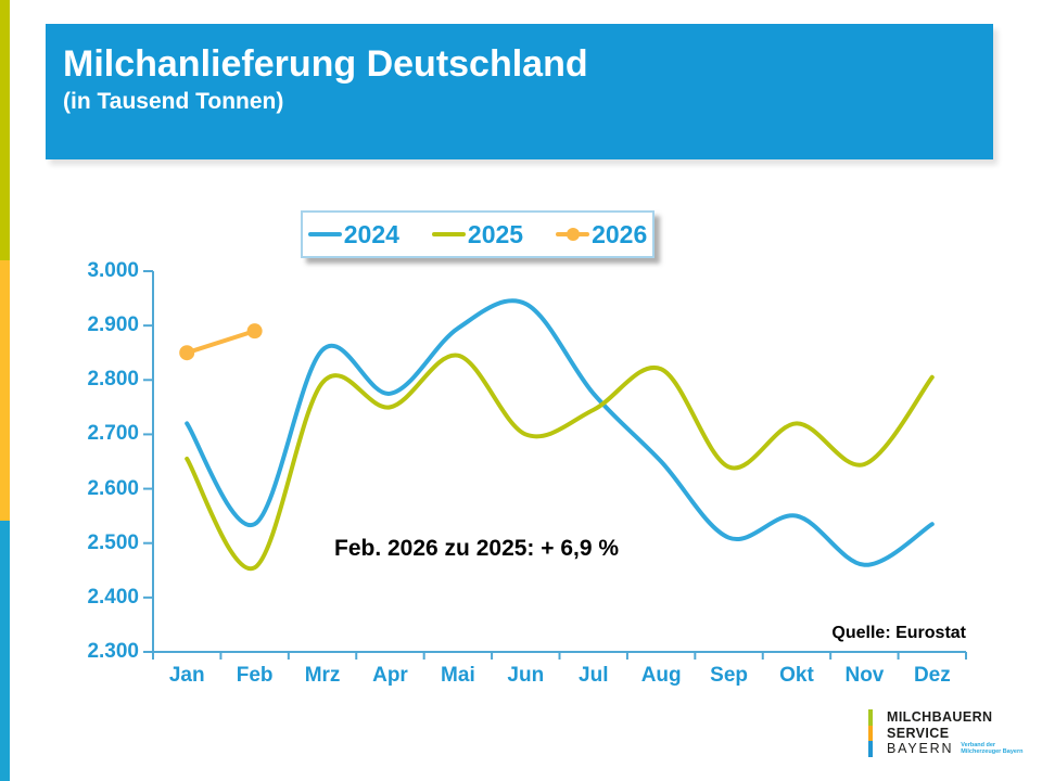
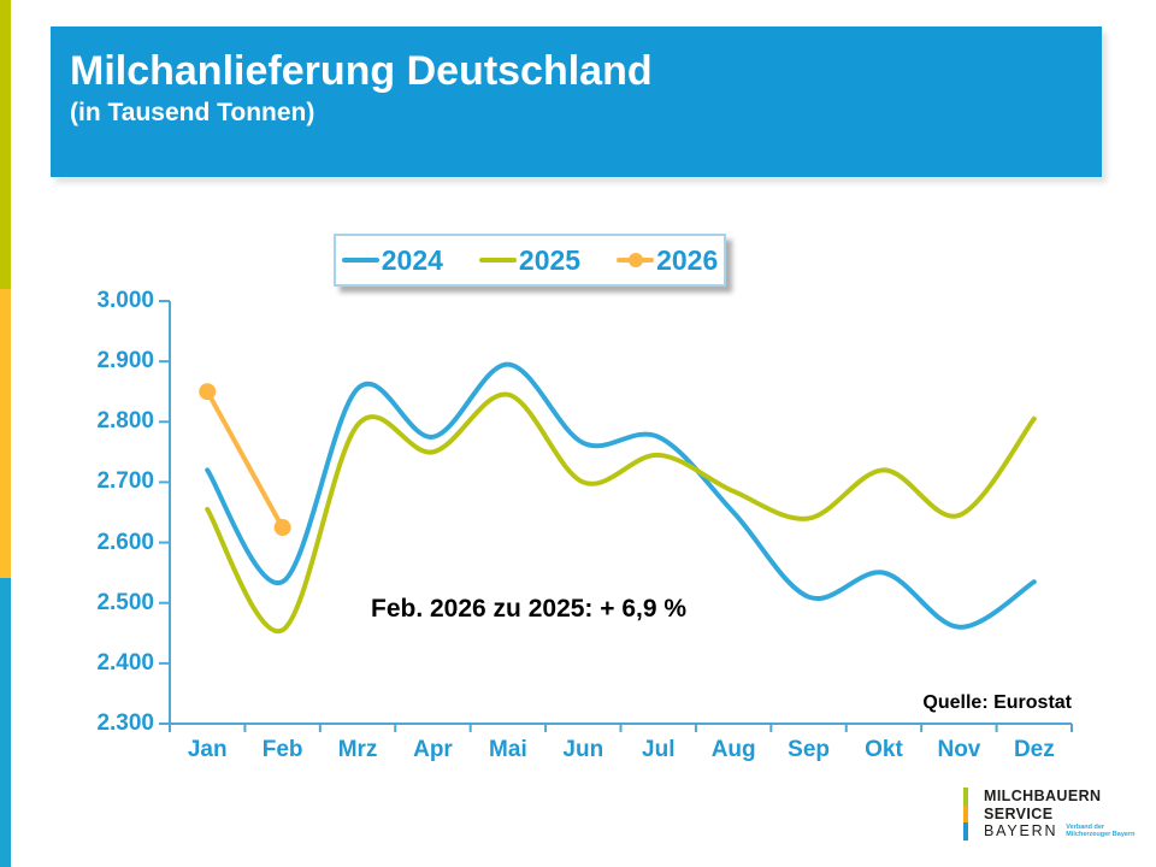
2026/Feb: 2890 -> 2620
2024/Jun: 2940 -> 2760
2025/Aug: 2820 -> 2680
